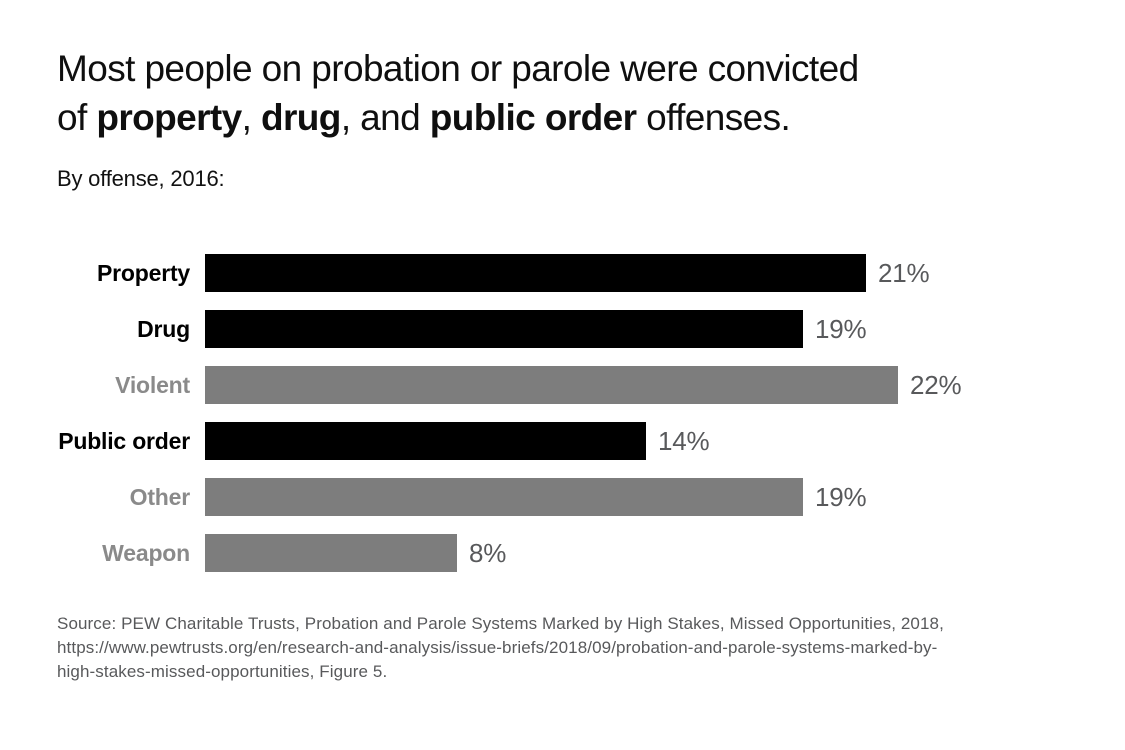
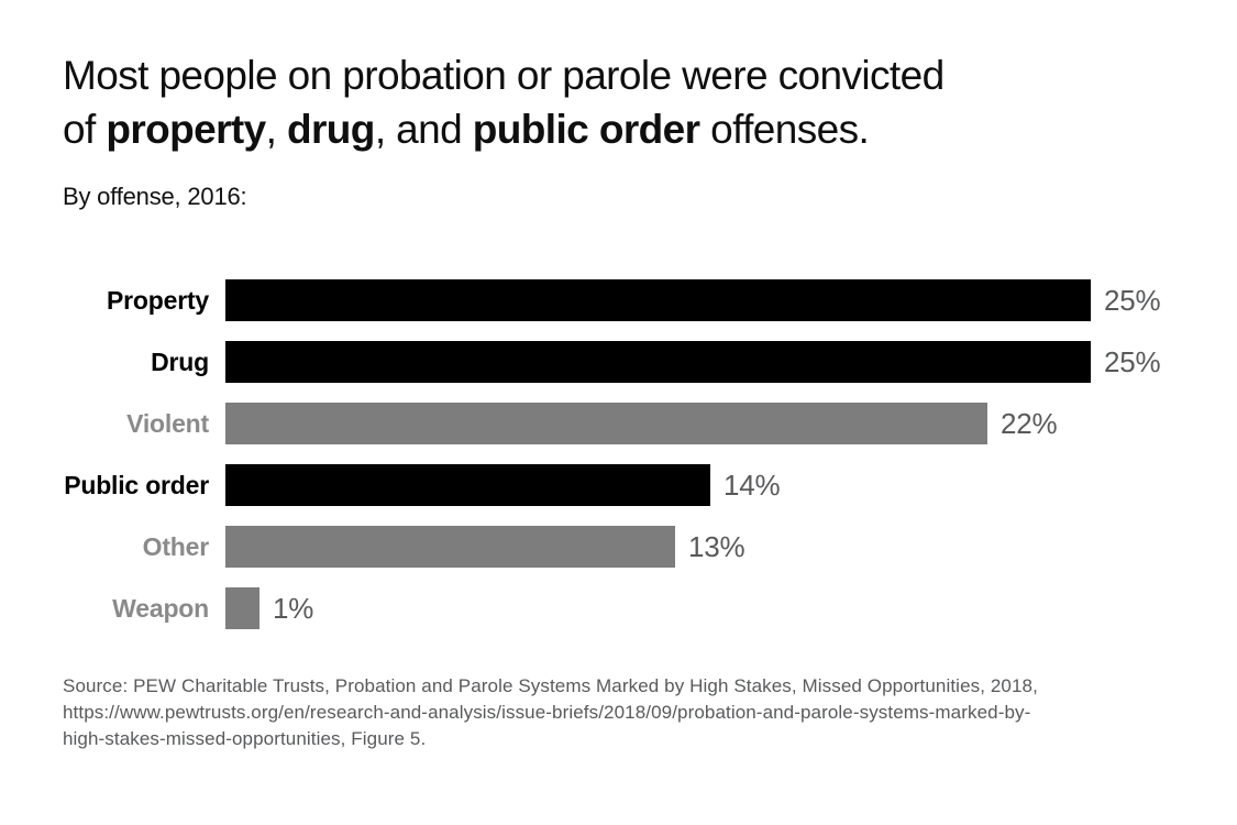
Property: 21% -> 25%
Drug: 19% -> 25%
Other: 19% -> 13%
Weapon: 8% -> 1%
